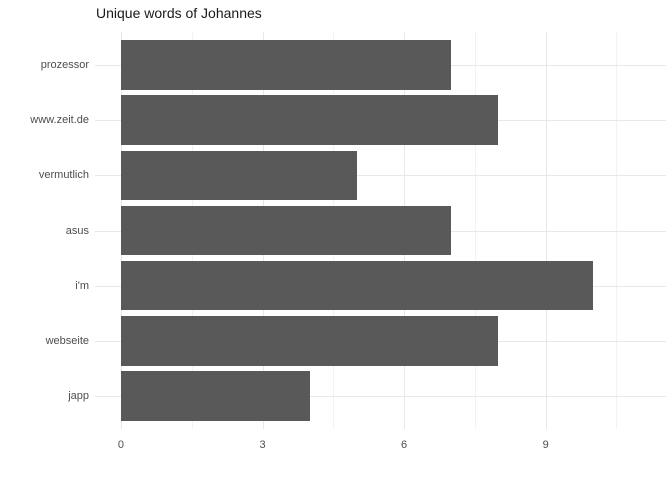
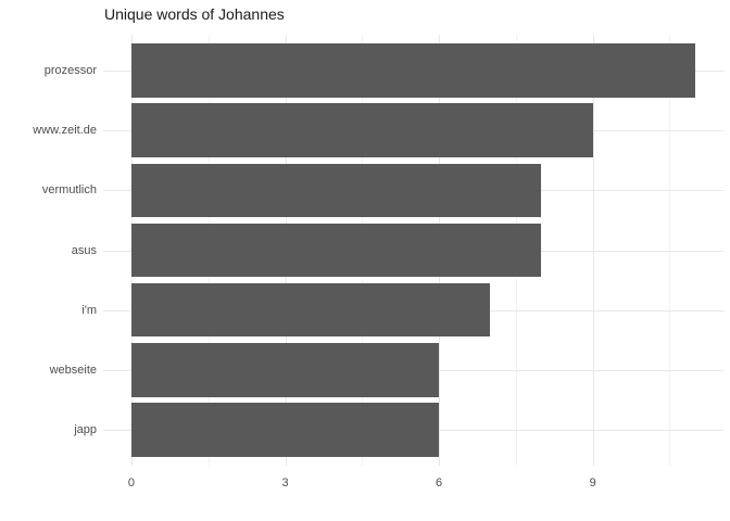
prozessor: 7 -> 11
www.zeit.de: 8 -> 9
vermutlich: 5 -> 8
asus: 7 -> 8
i'm: 10 -> 7
webseite: 8 -> 6
japp: 4 -> 6
